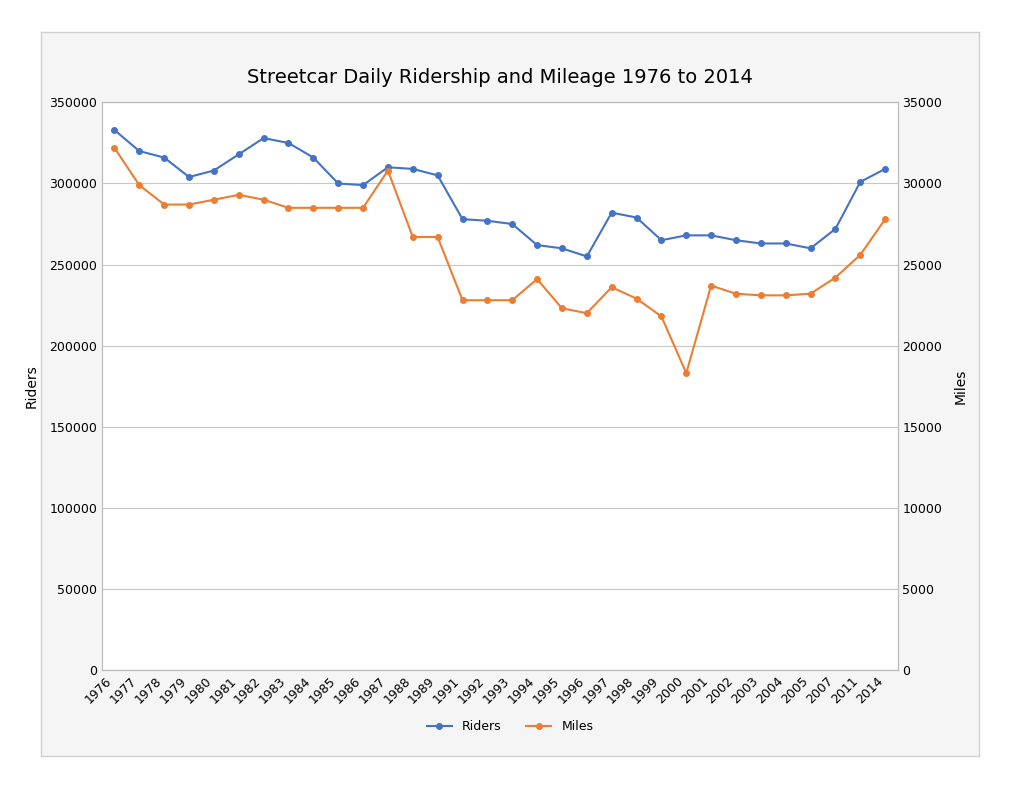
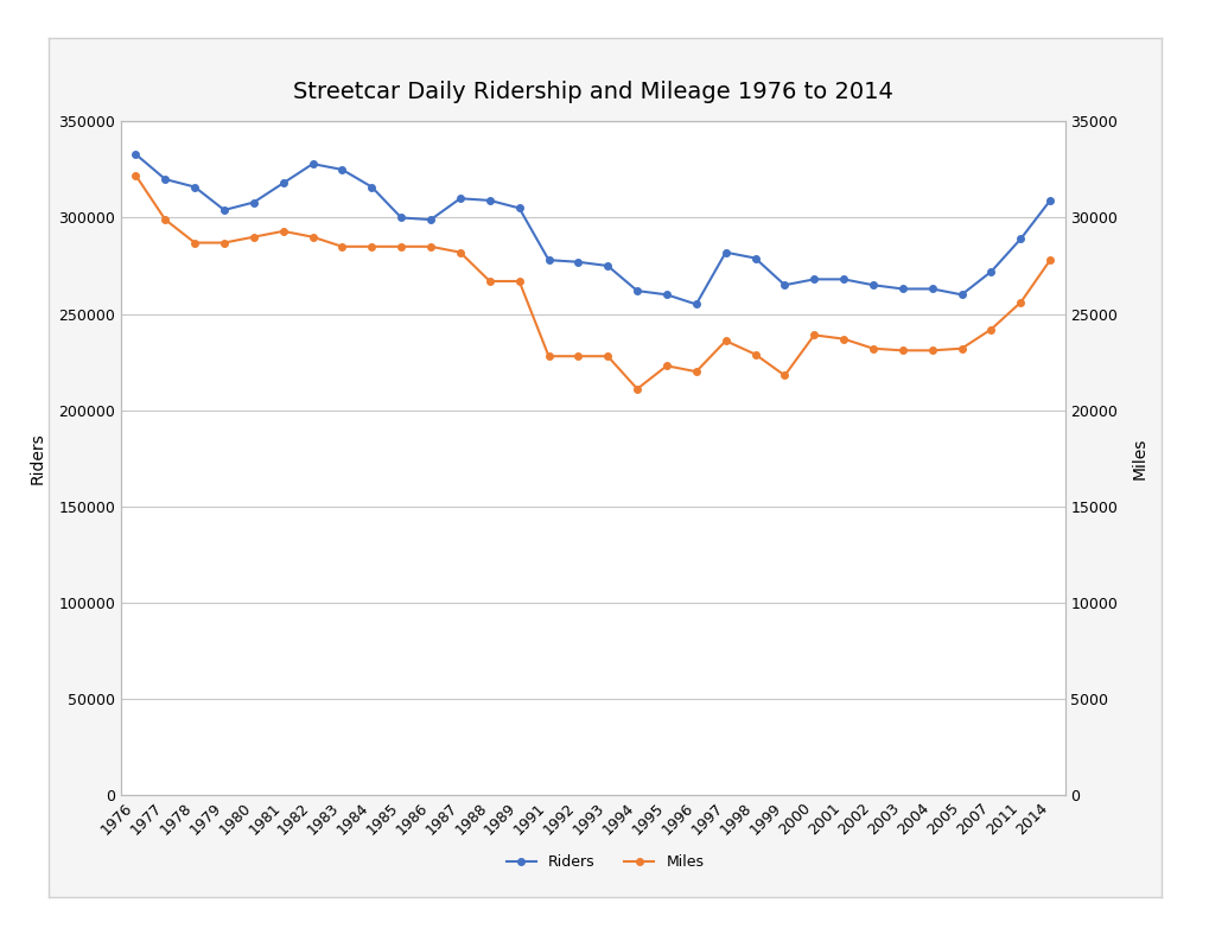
Miles/1987: 30800 -> 28200
Miles/1994: 24100 -> 21100
Miles/2000: 18300 -> 23900
Riders/2011: 301000 -> 289000
